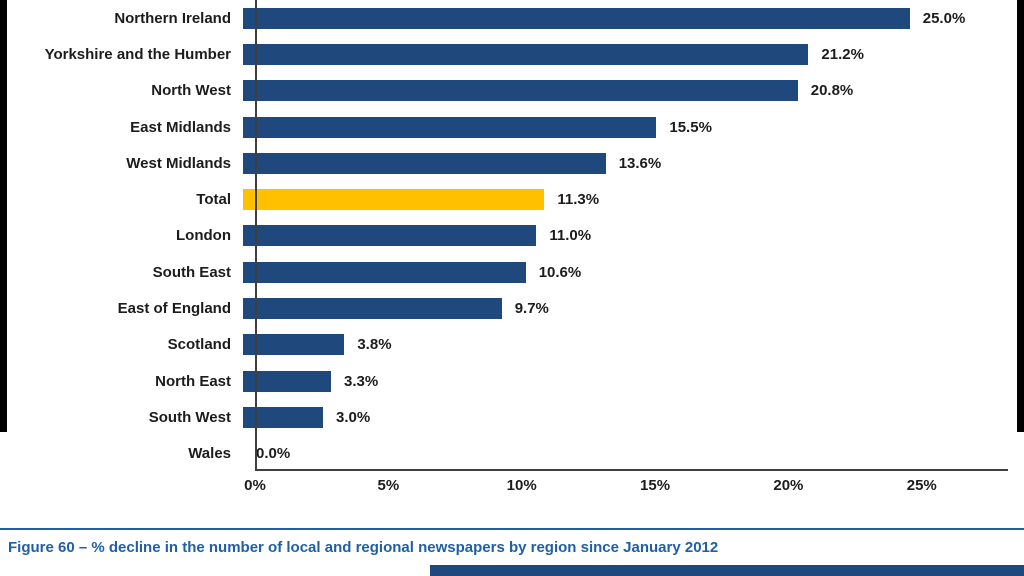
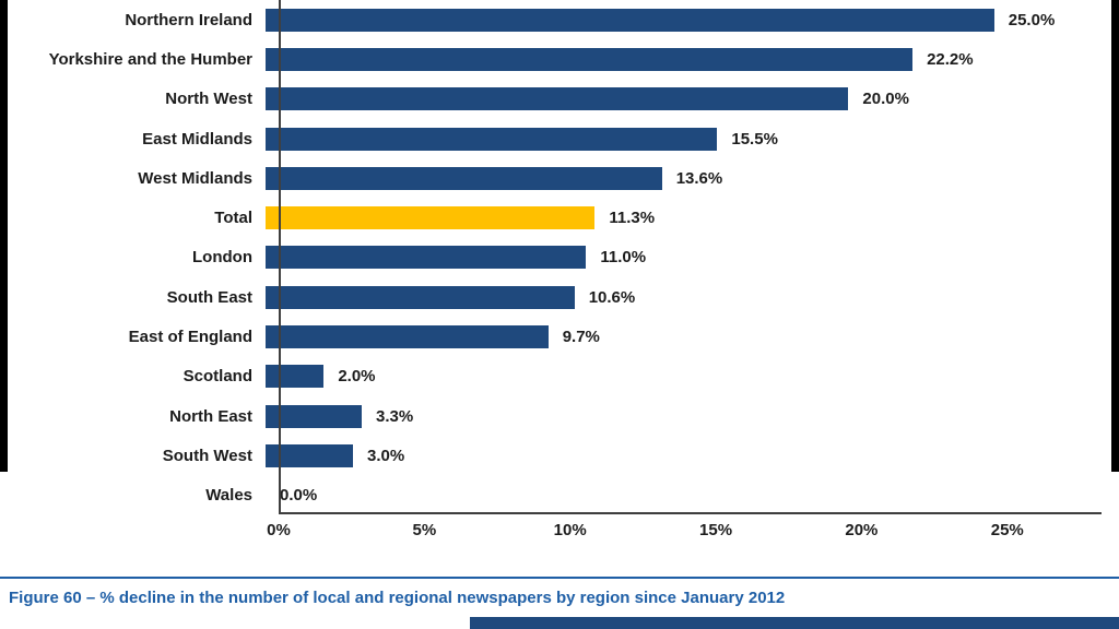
Yorkshire and the Humber: 21.2% -> 22.2%
North West: 20.8% -> 20.0%
Scotland: 3.8% -> 2.0%
